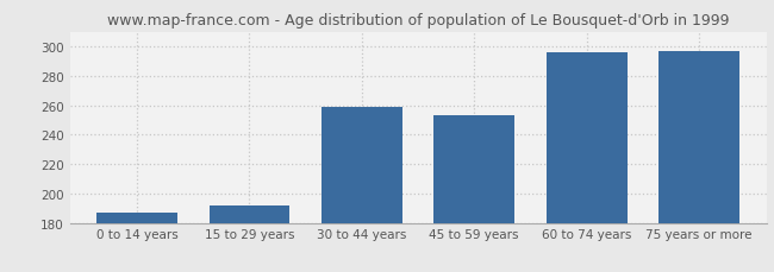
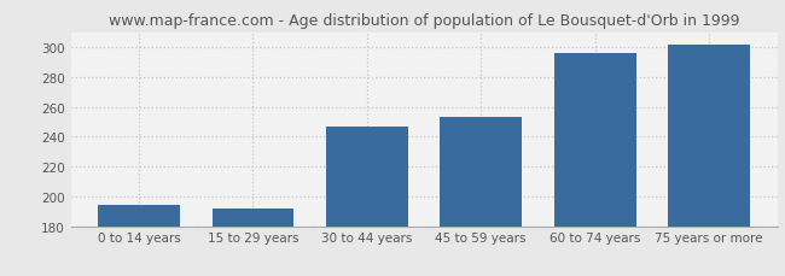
0 to 14 years: 187 -> 194
30 to 44 years: 259 -> 247
75 years or more: 297 -> 302
